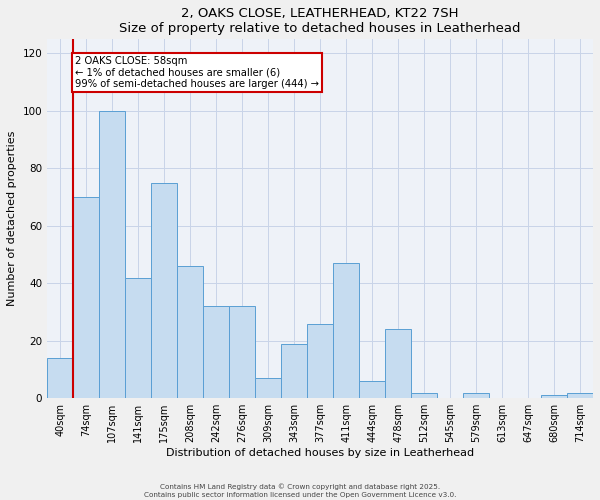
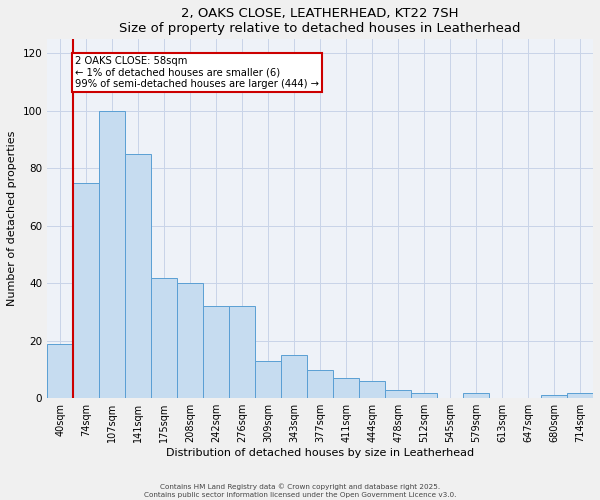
40sqm: 14 -> 19
74sqm: 70 -> 75
141sqm: 42 -> 85
175sqm: 75 -> 42
208sqm: 46 -> 40
309sqm: 7 -> 13
343sqm: 19 -> 15
377sqm: 26 -> 10
411sqm: 47 -> 7
478sqm: 24 -> 3
